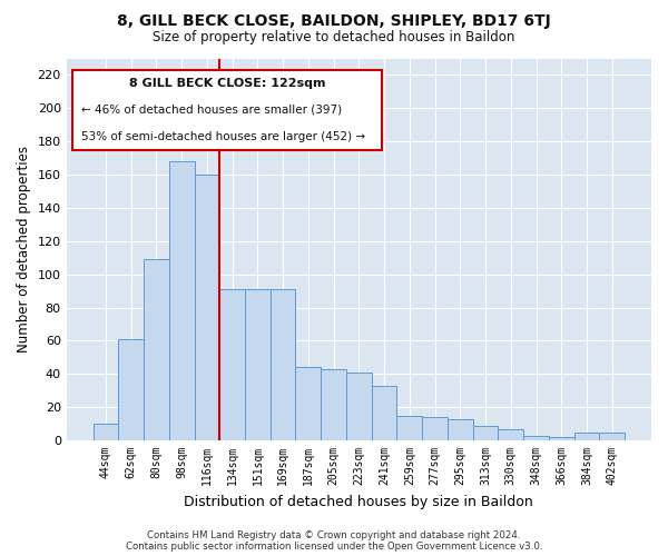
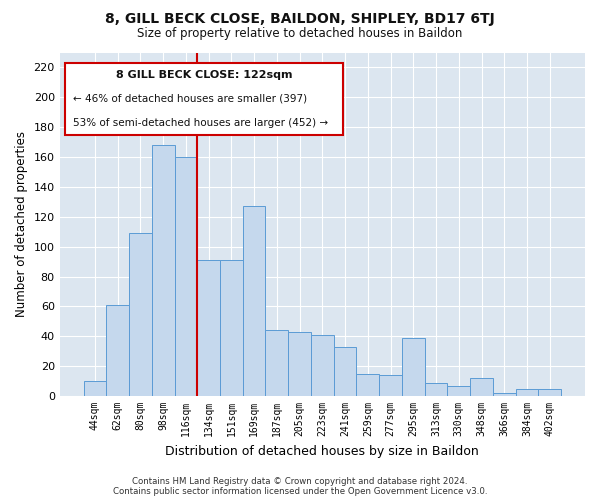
169sqm: 91 -> 127
295sqm: 13 -> 39
348sqm: 3 -> 12
